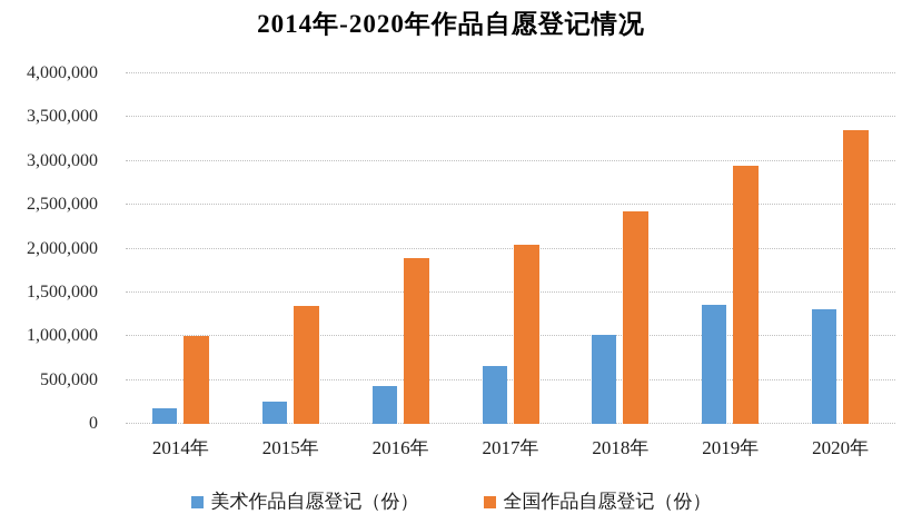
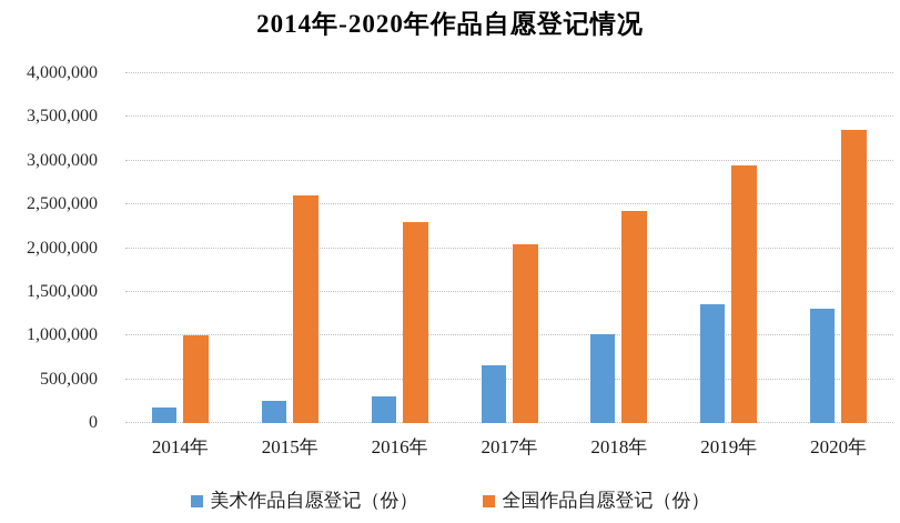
全国作品自愿登记（份）/2015年: 1300000 -> 2600000
美术作品自愿登记（份）/2016年: 400000 -> 300000
全国作品自愿登记（份）/2016年: 1900000 -> 2300000
